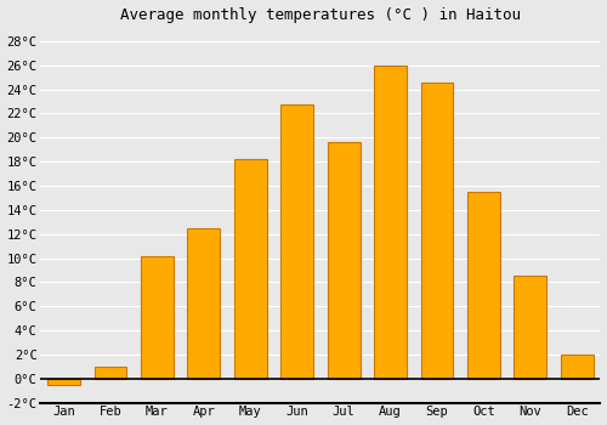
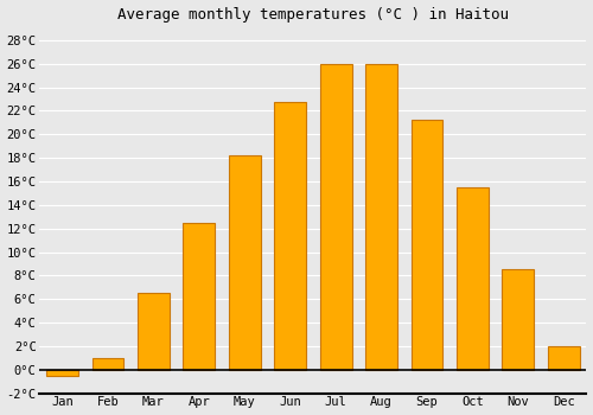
Mar: 10.2°C -> 6.5°C
Jul: 19.6°C -> 26.0°C
Sep: 24.6°C -> 21.2°C
